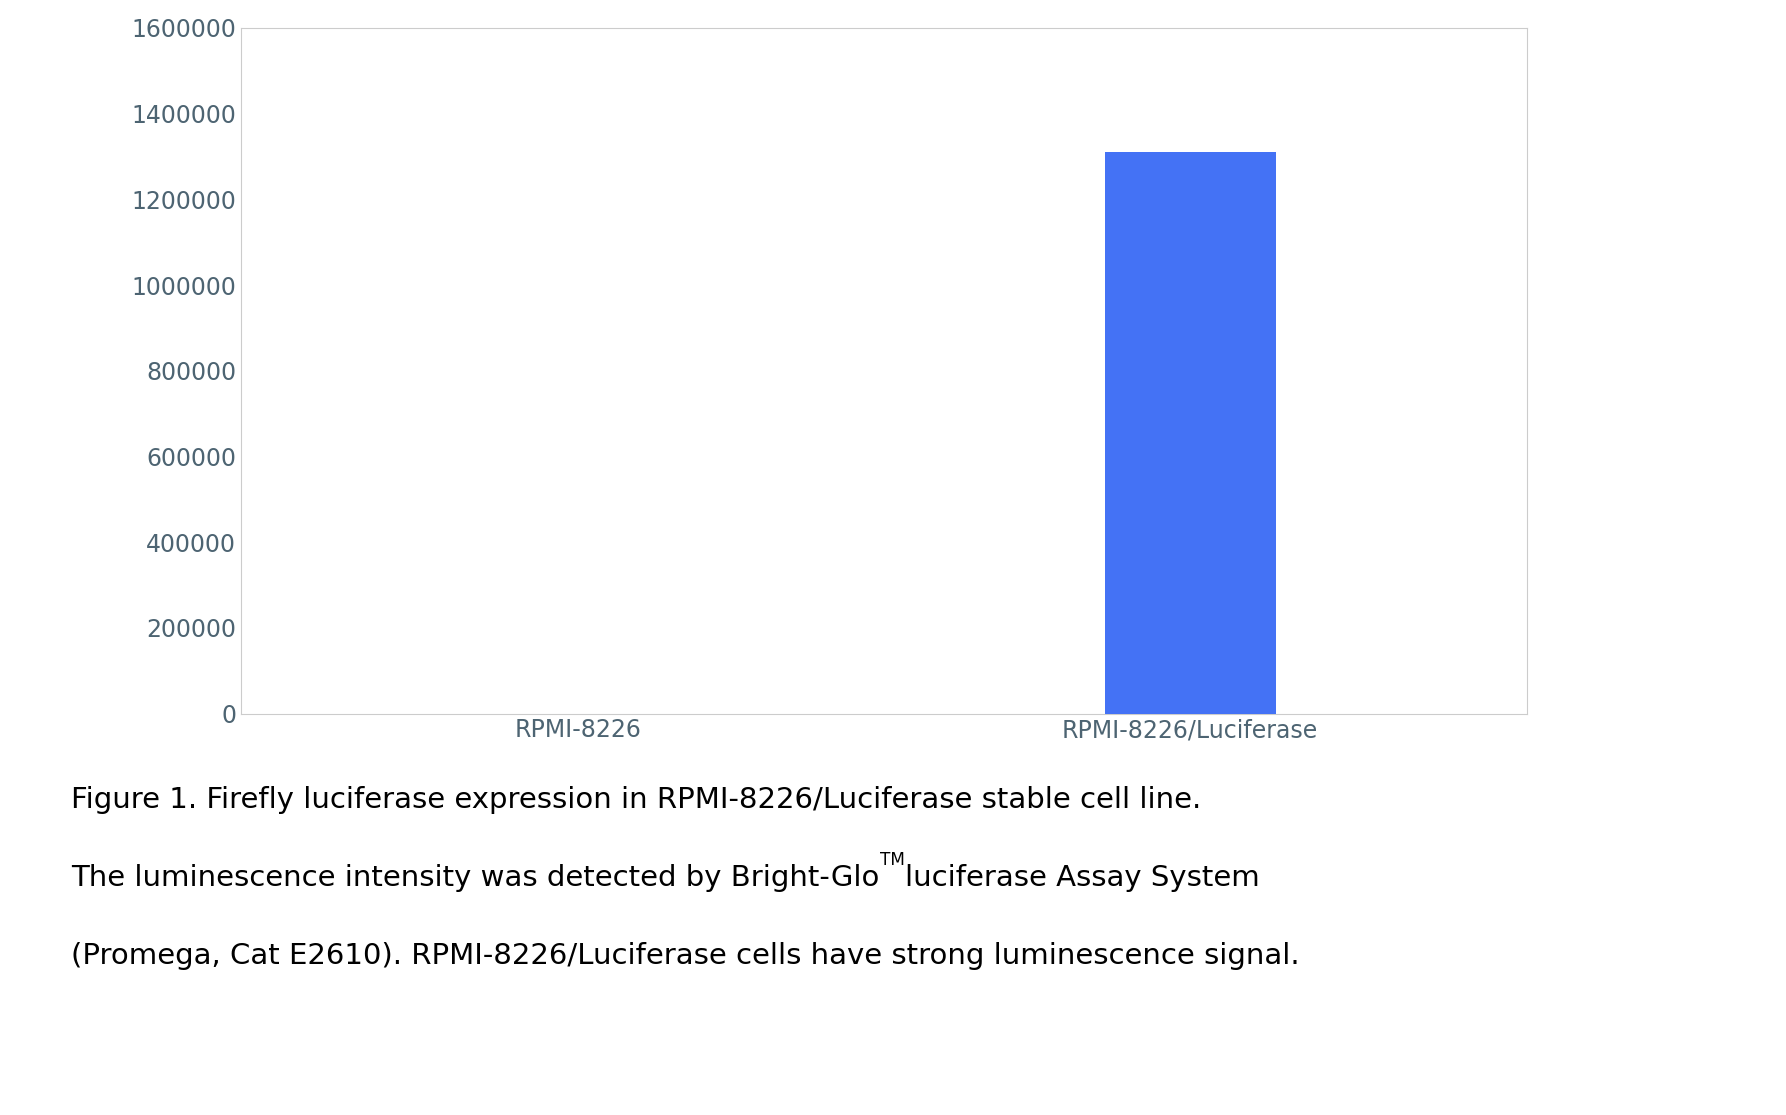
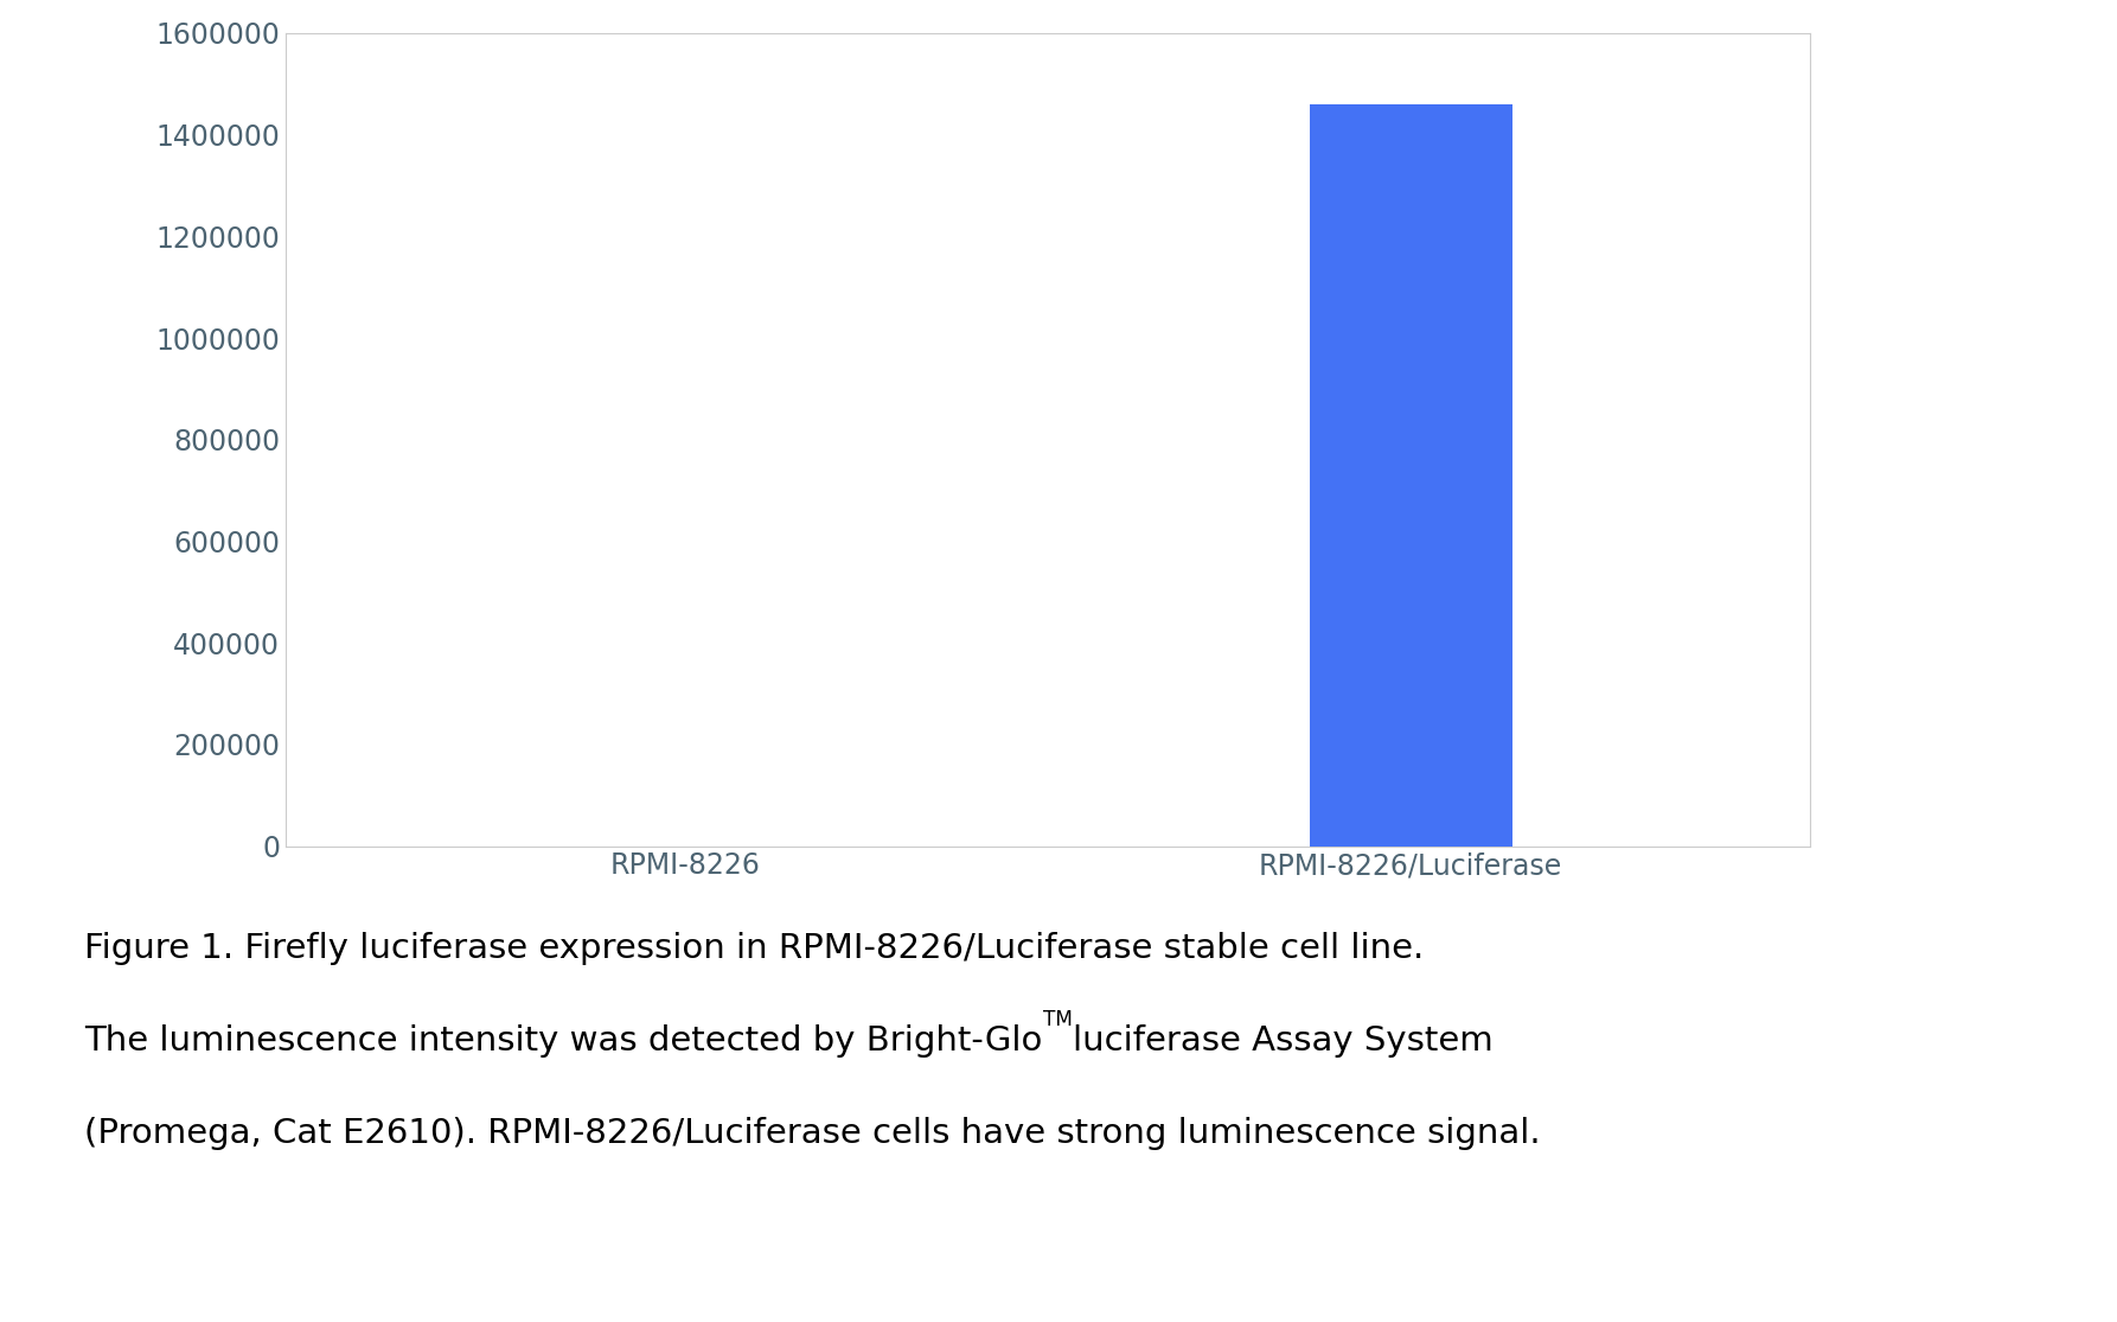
RPMI-8226/Luciferase: 1310000 -> 1460000
